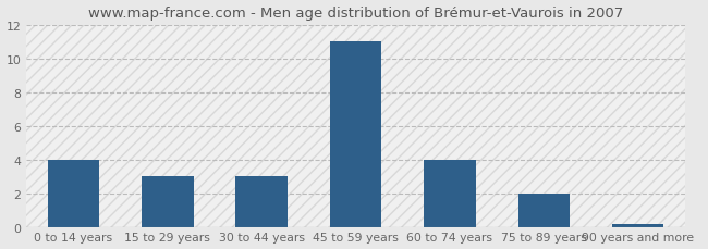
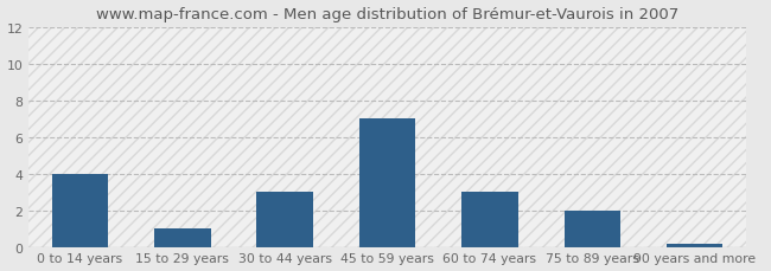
15 to 29 years: 3.0 -> 1.0
45 to 59 years: 11.0 -> 7.0
60 to 74 years: 4.0 -> 3.0
